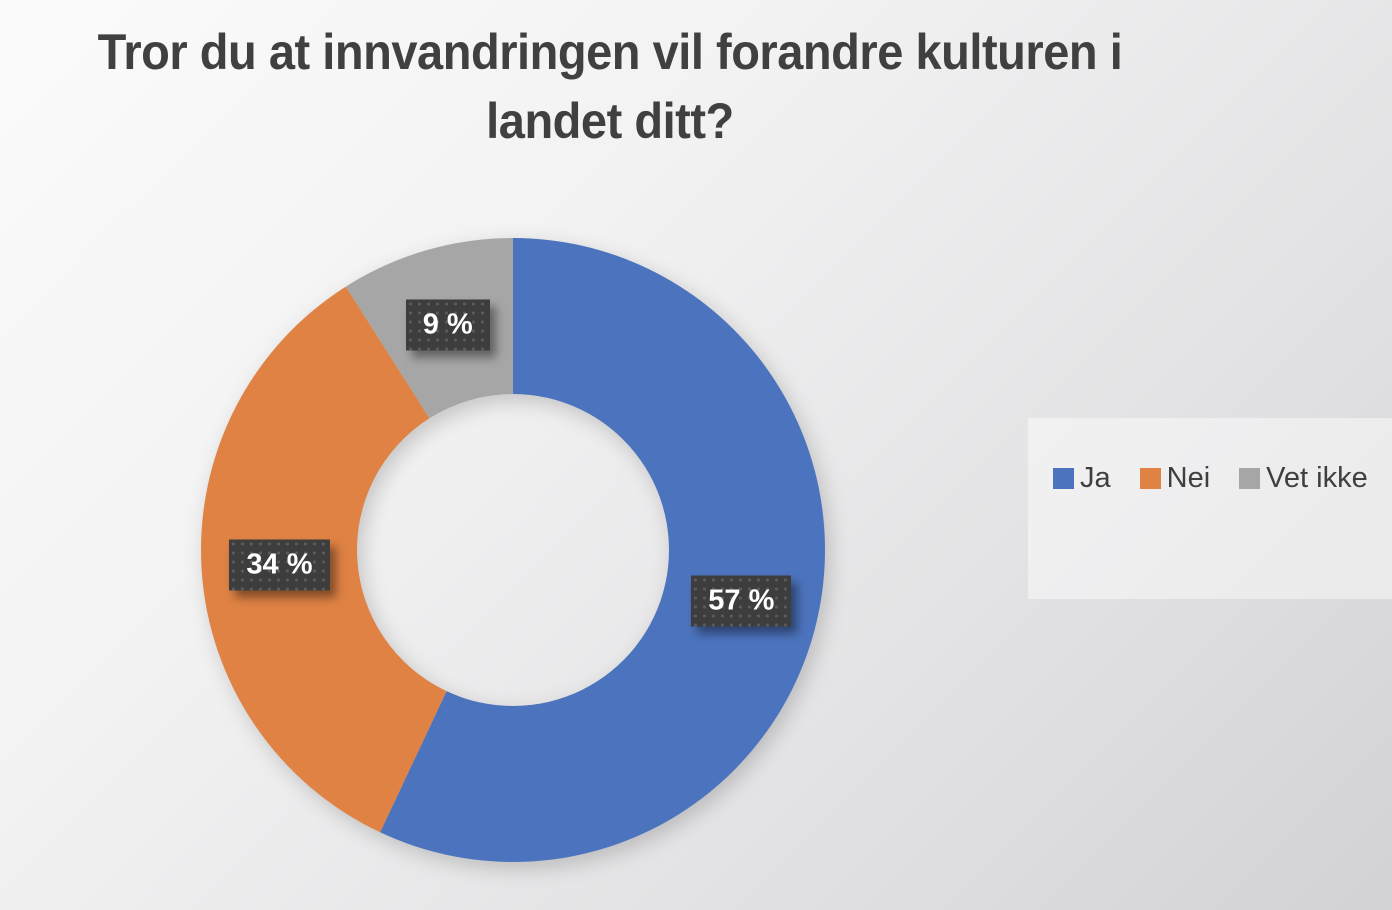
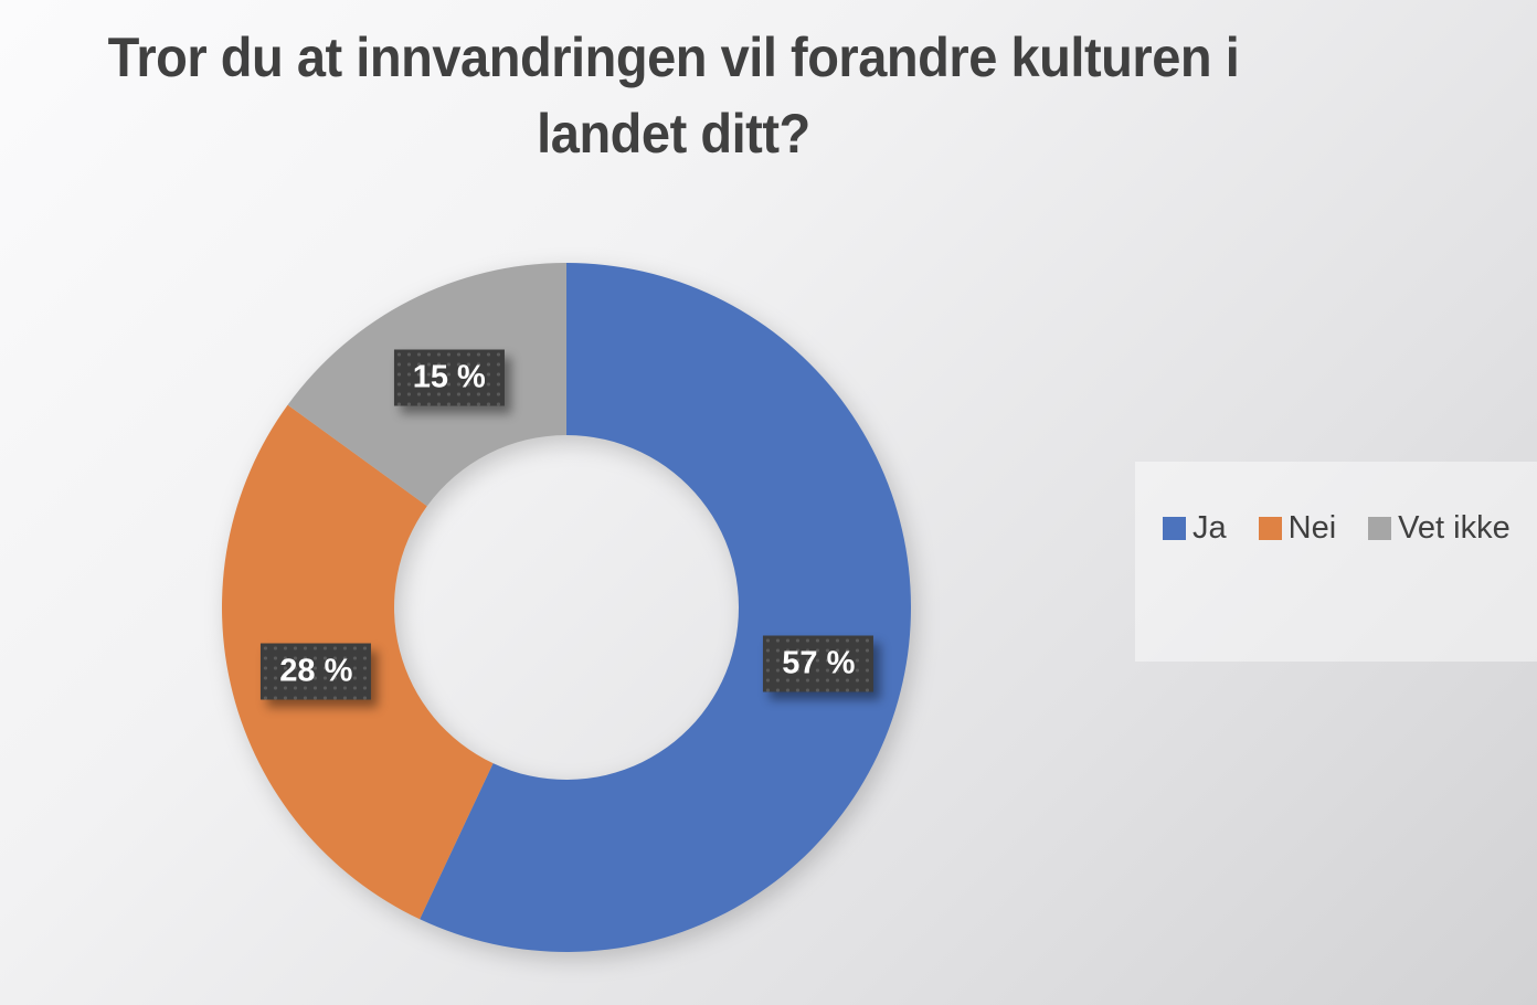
Nei: 34 -> 28
Vet ikke: 9 -> 15
